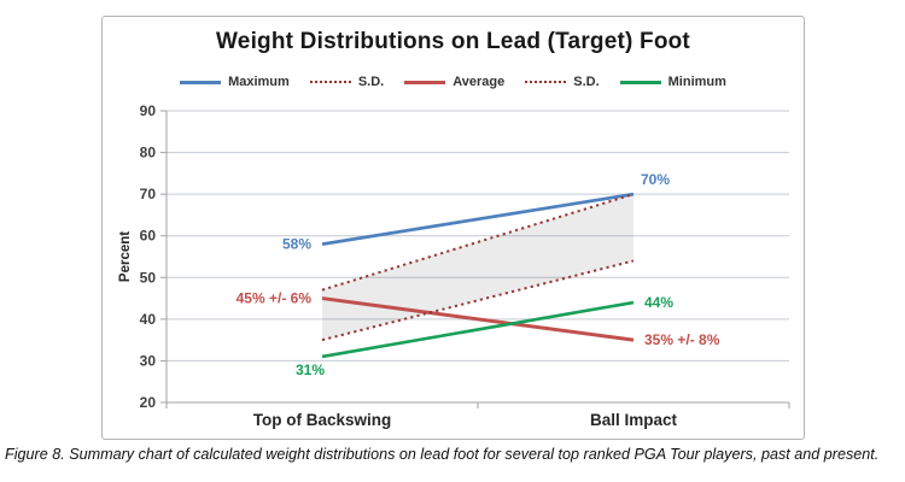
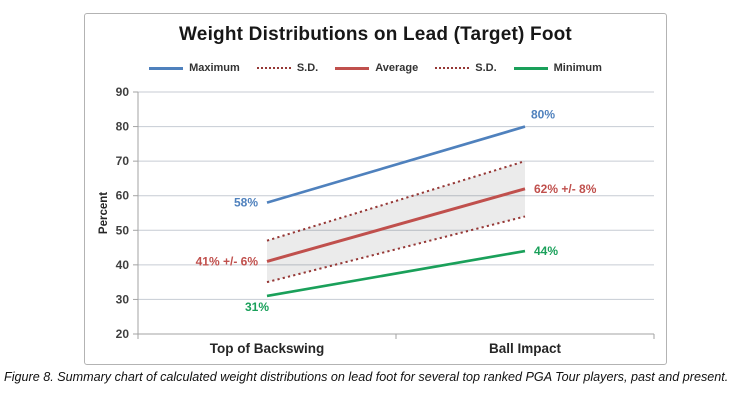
Average/Top of Backswing: 45% -> 41%
Maximum/Ball Impact: 70% -> 80%
Average/Ball Impact: 35% -> 62%
